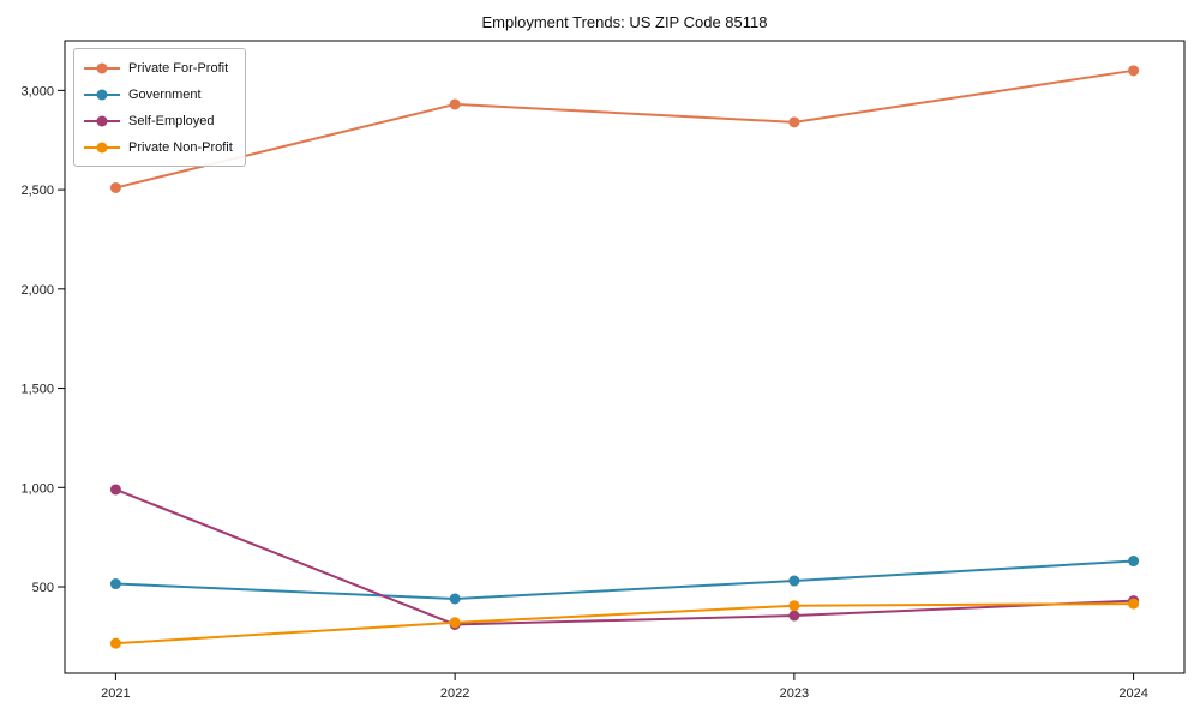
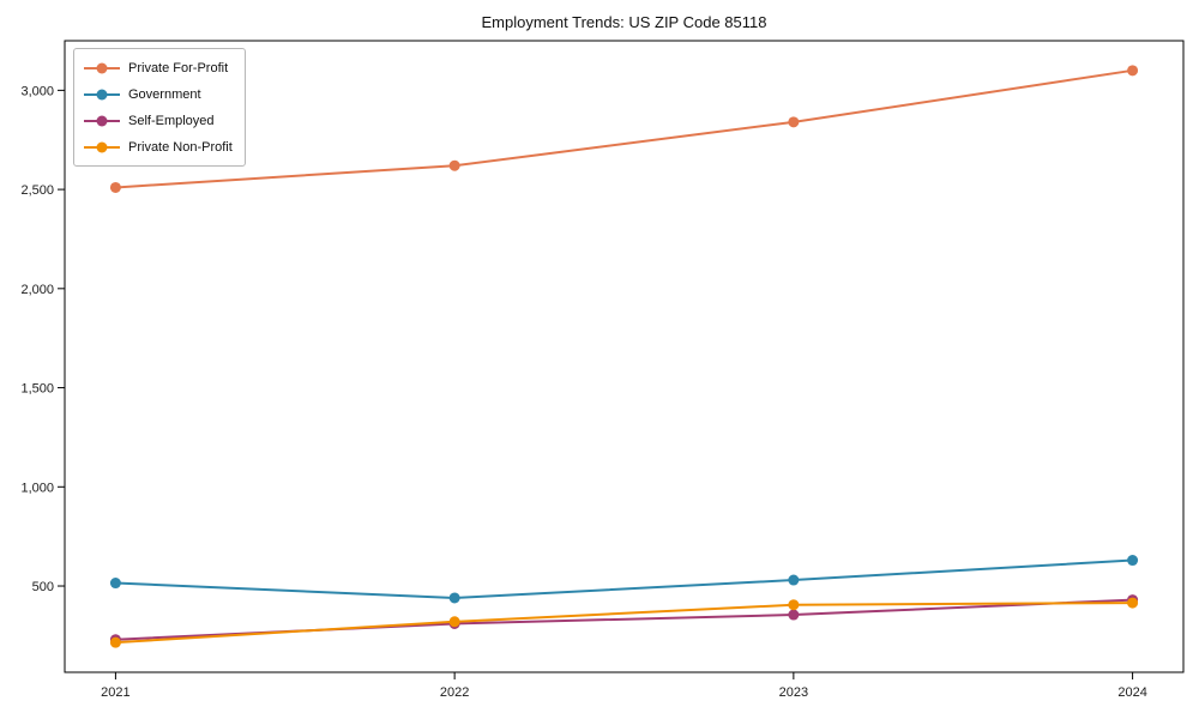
Self-Employed/2021: 990 -> 230
Private For-Profit/2022: 2930 -> 2620
